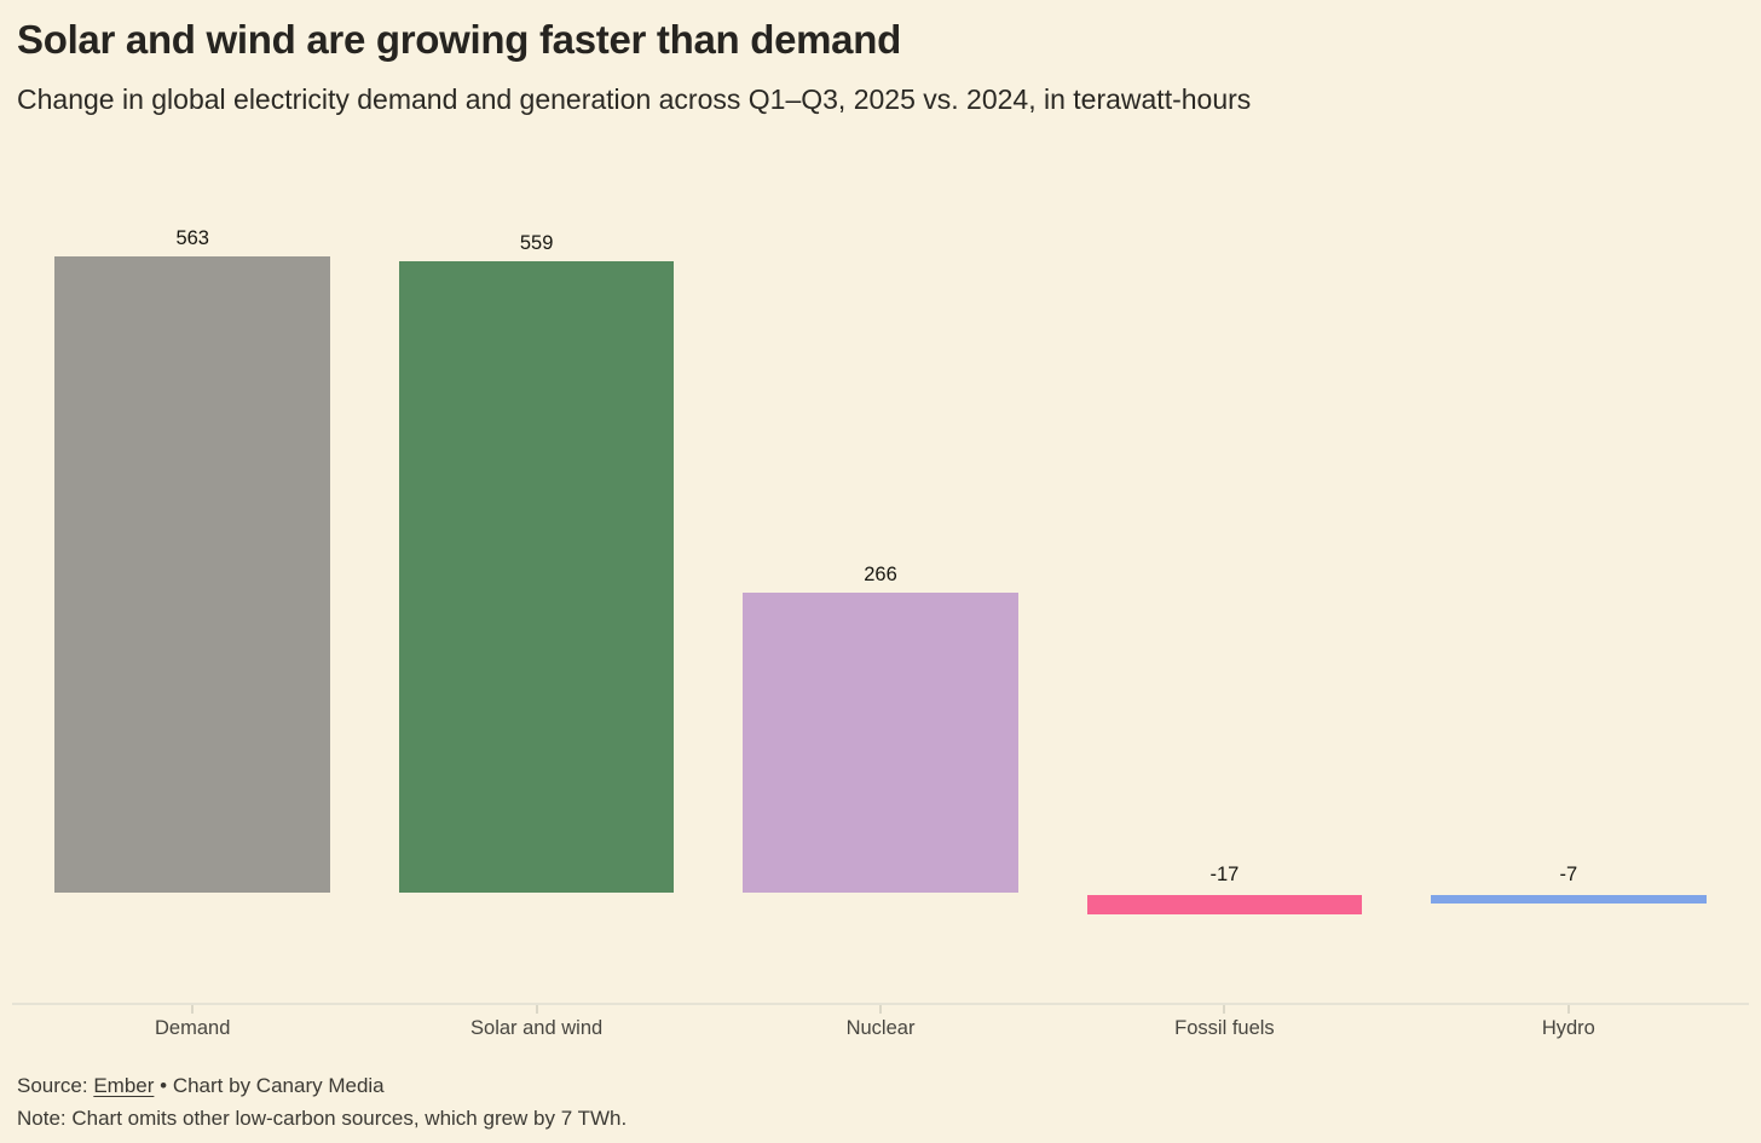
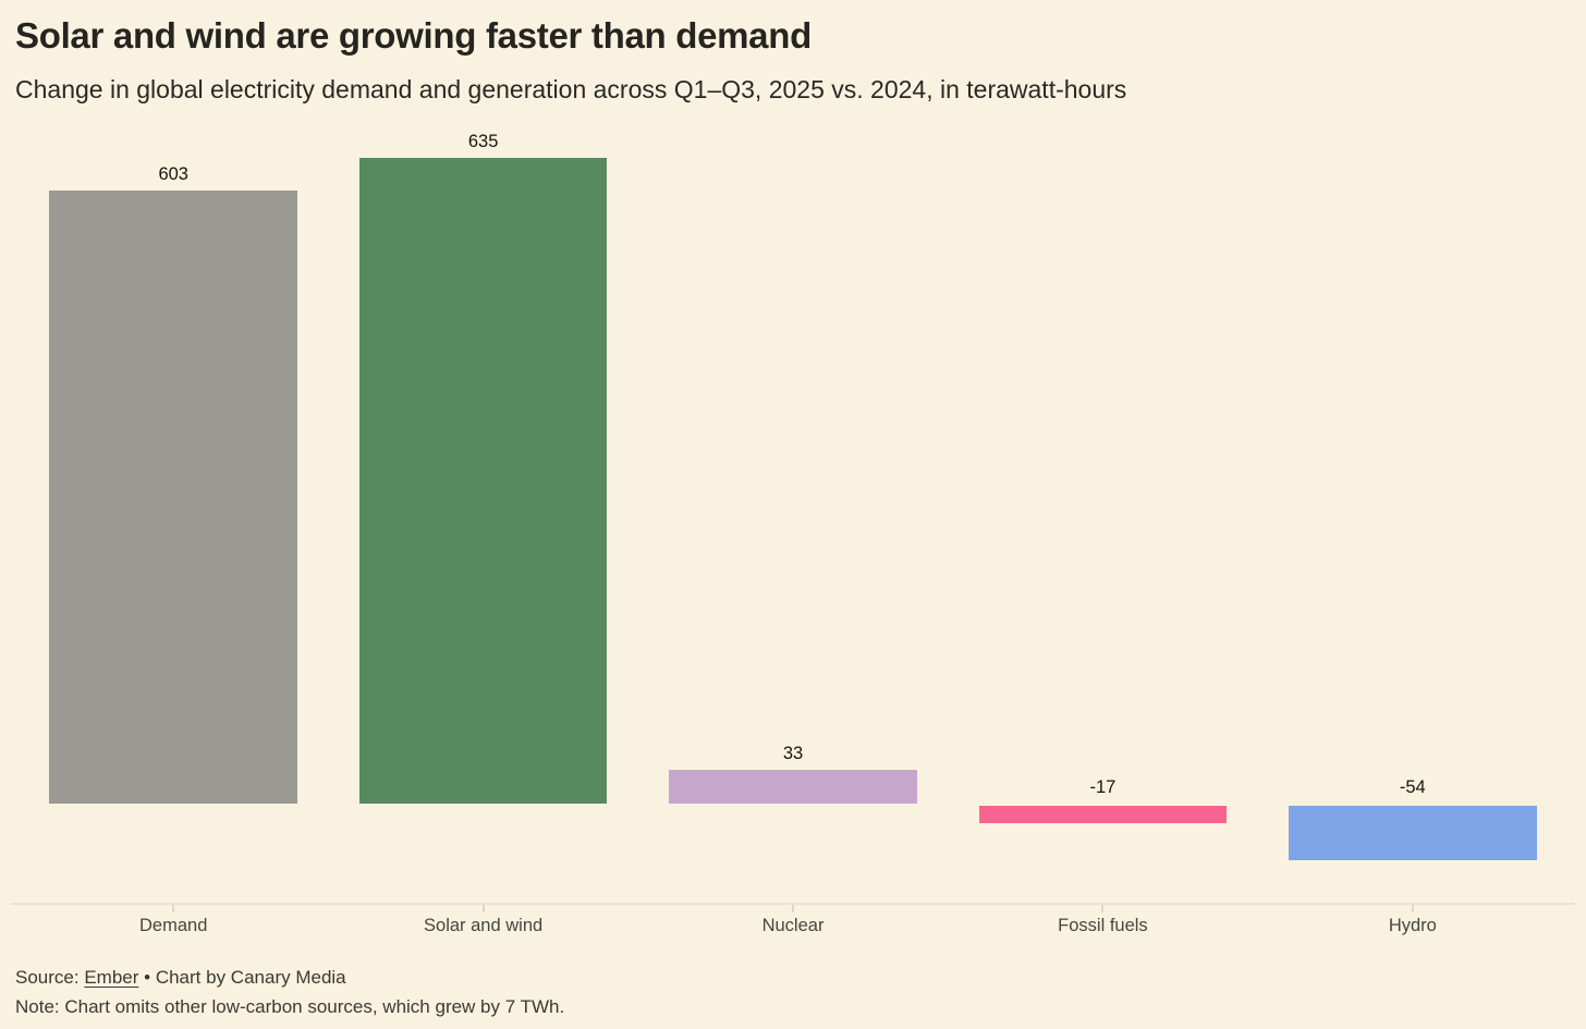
Demand: 563 -> 603
Solar and wind: 559 -> 635
Nuclear: 266 -> 33
Hydro: -7 -> -54
